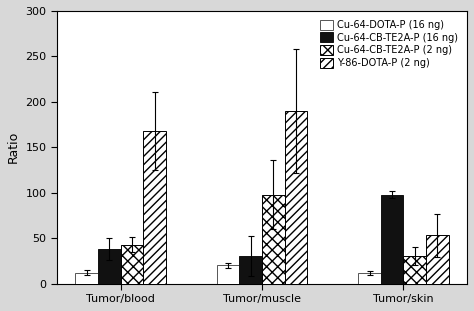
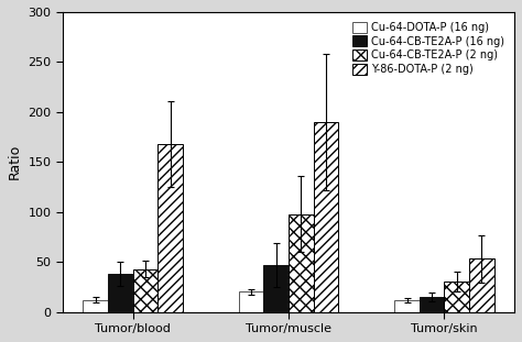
Cu-64-CB-TE2A-P (16 ng)/Tumor/muscle: 30 -> 47
Cu-64-CB-TE2A-P (16 ng)/Tumor/skin: 98 -> 15
